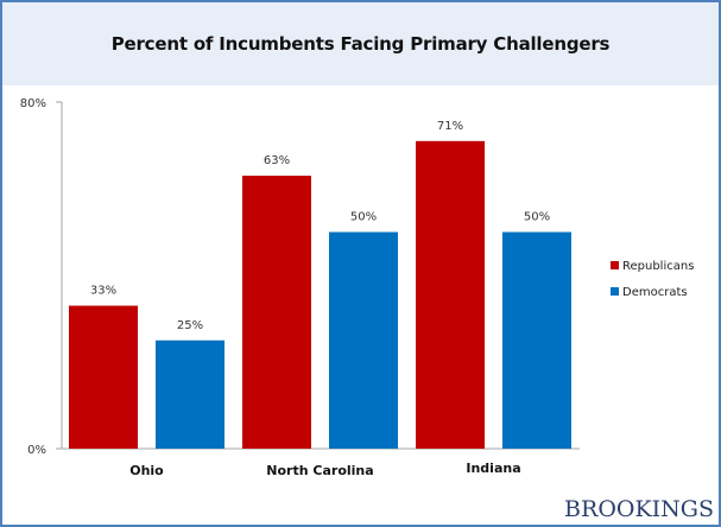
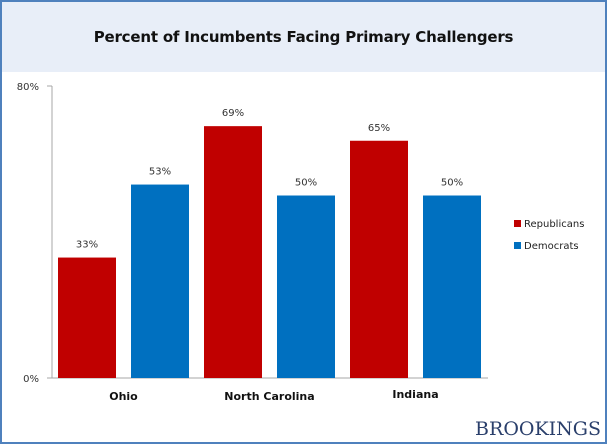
Democrats/Ohio: 25% -> 53%
Republicans/North Carolina: 63% -> 69%
Republicans/Indiana: 71% -> 65%
